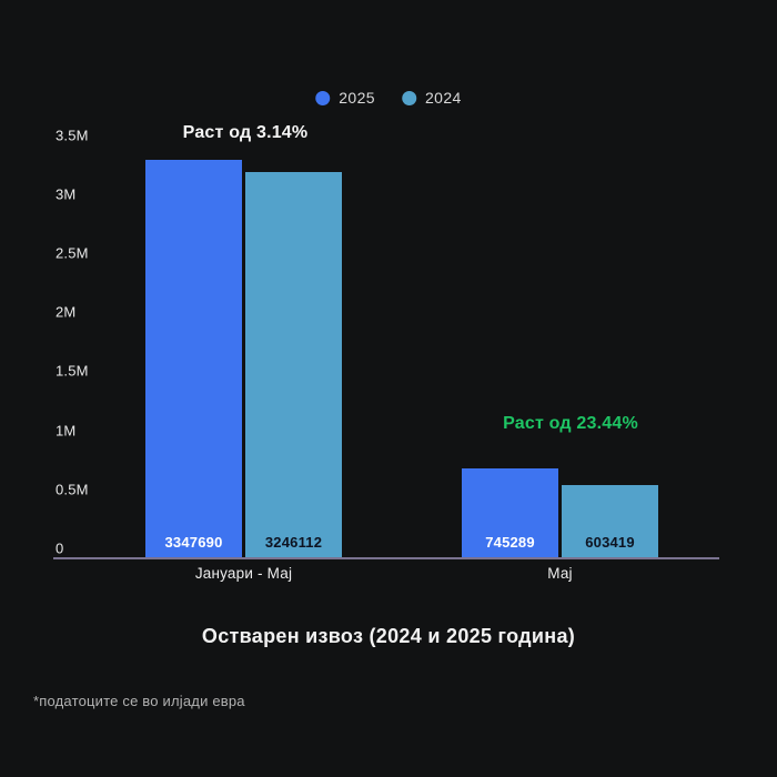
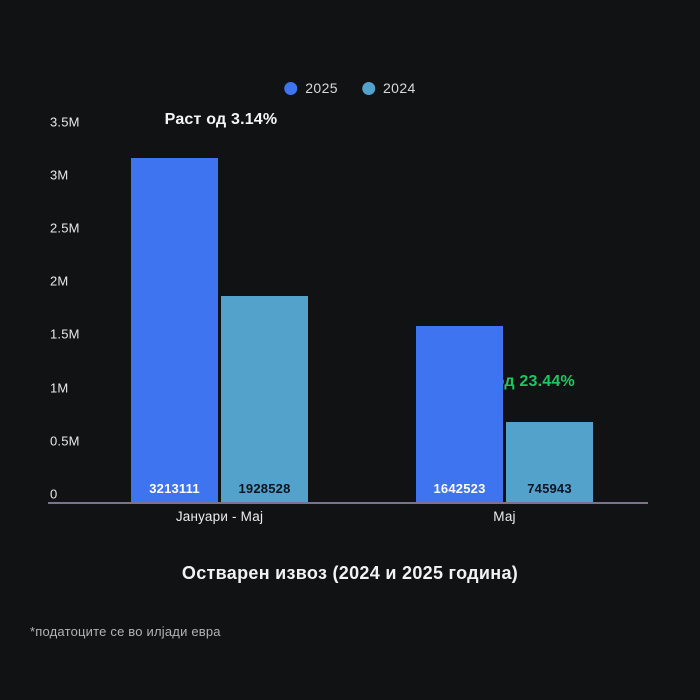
2025/Јануари - Мај: 3347690 -> 3213111
2024/Јануари - Мај: 3246112 -> 1928528
2025/Мај: 745289 -> 1642523
2024/Мај: 603419 -> 745943
